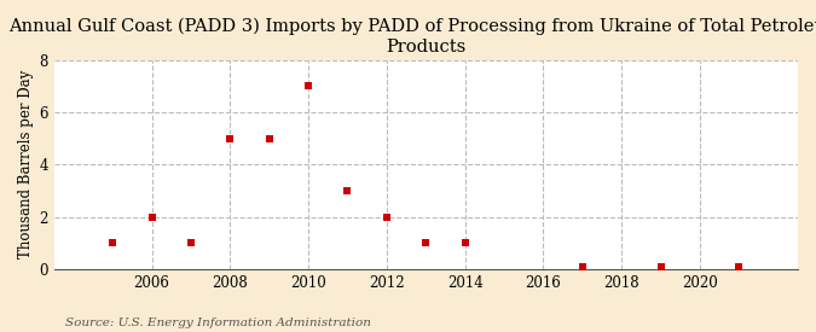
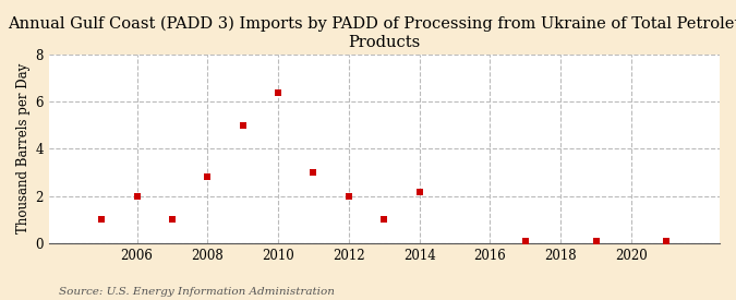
2008: 5.00 -> 2.80
2010: 7.00 -> 6.35
2014: 1.00 -> 2.15
